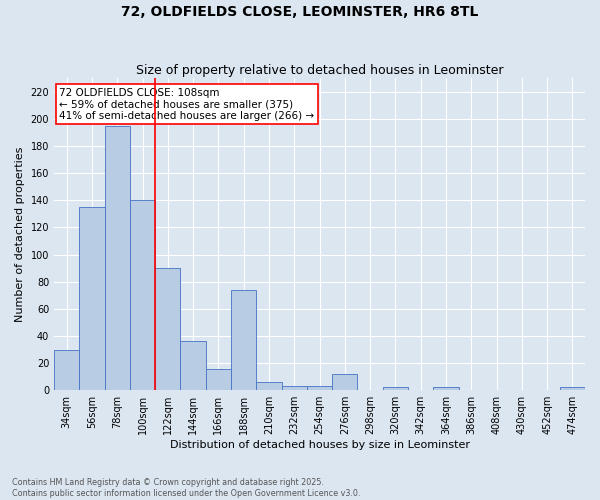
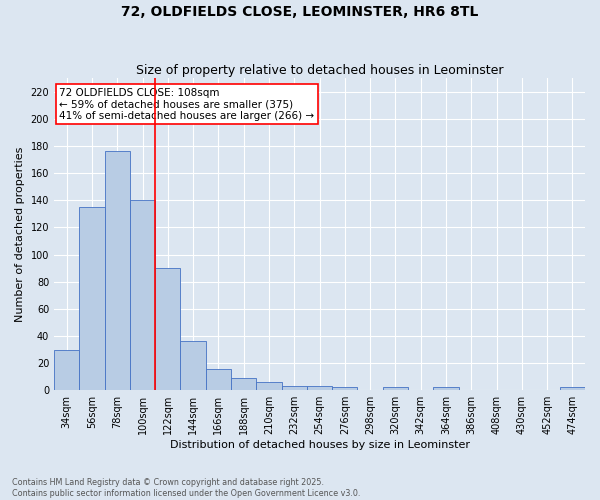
78sqm: 195 -> 176
188sqm: 74 -> 9
276sqm: 12 -> 2
